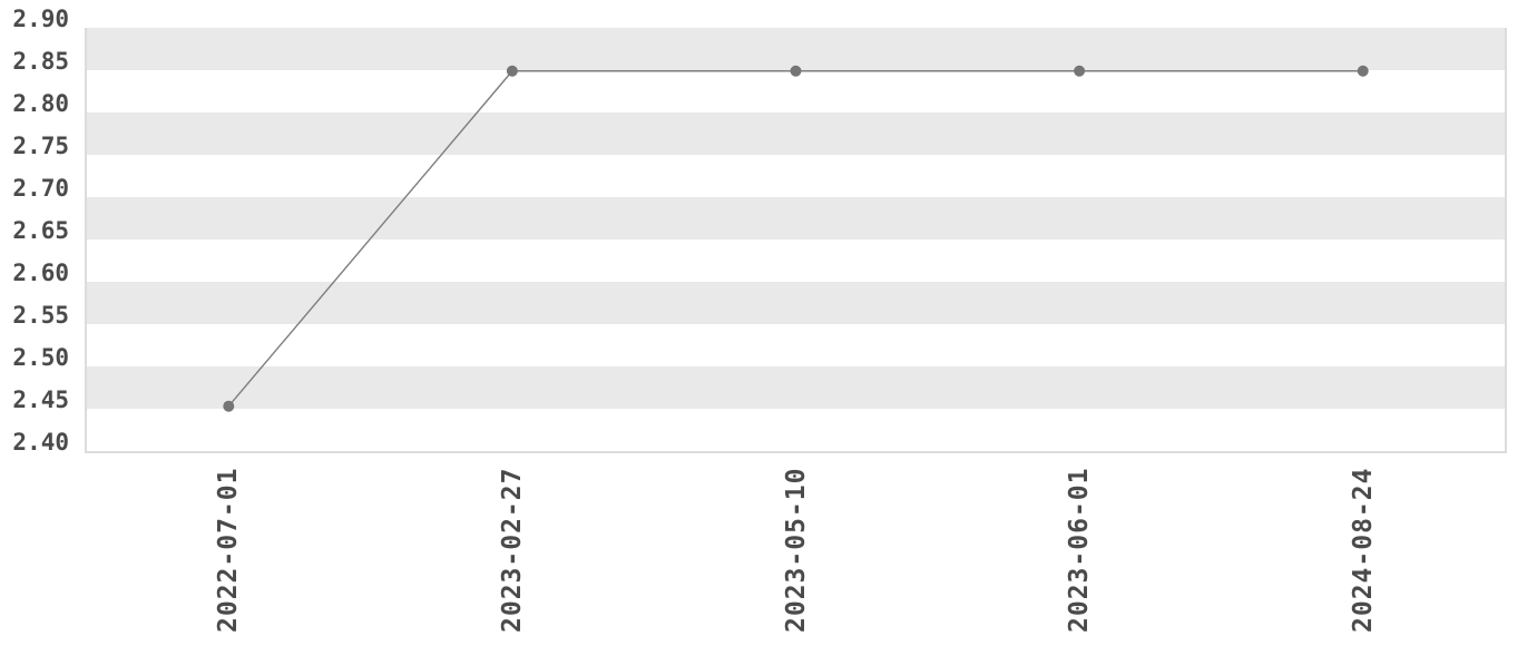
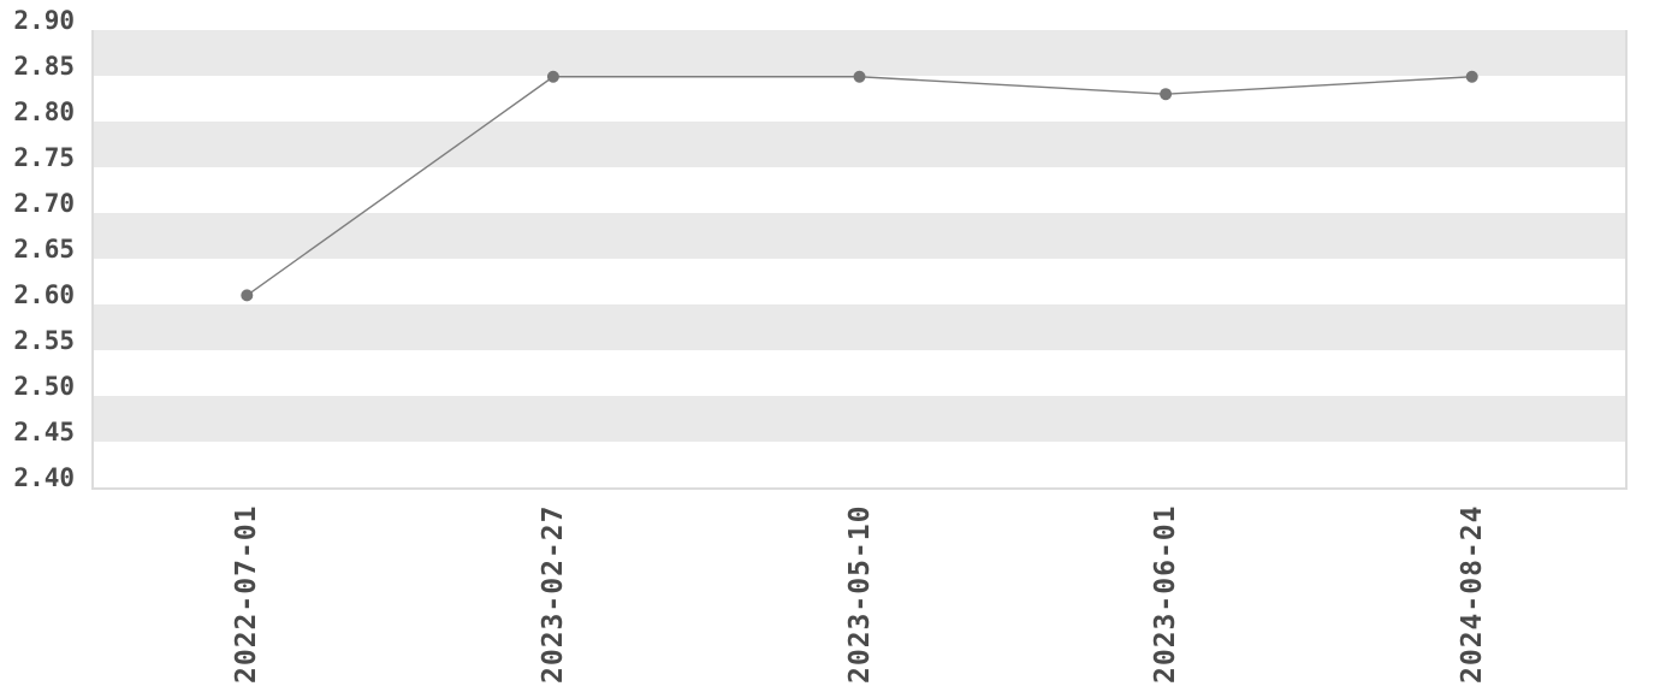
2022-07-01: 2.45 -> 2.61
2023-06-01: 2.85 -> 2.83
